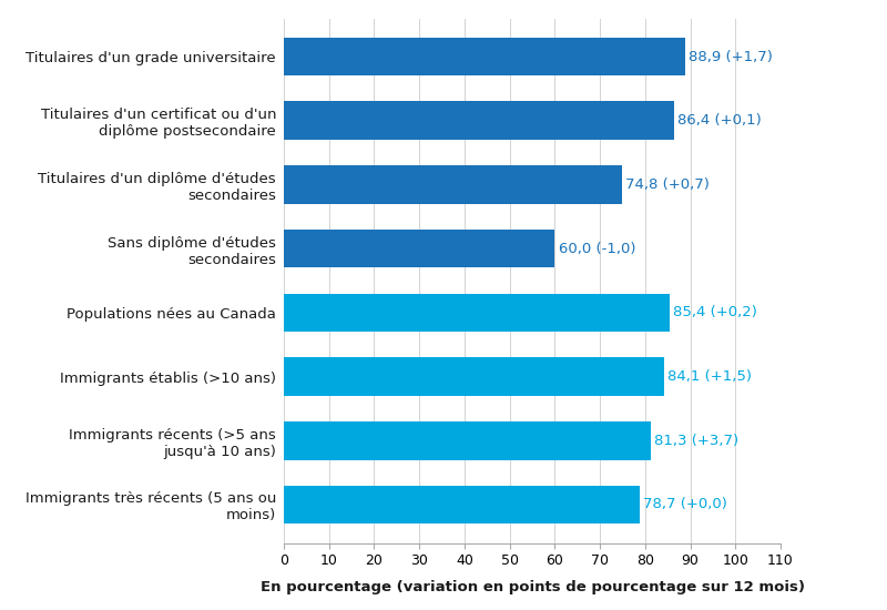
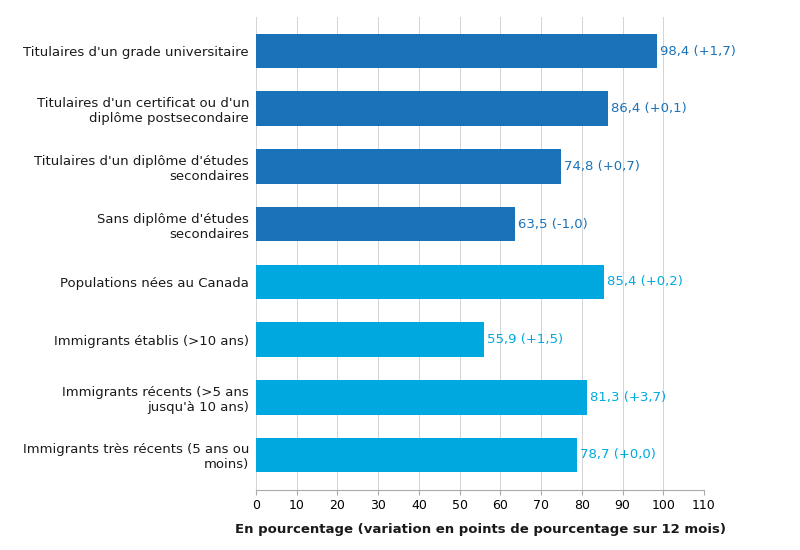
Titulaires d'un grade universitaire: 88,9 -> 98,4
Sans diplôme d'études secondaires: 60,0 -> 63,5
Immigrants établis (>10 ans): 84,1 -> 55,9
